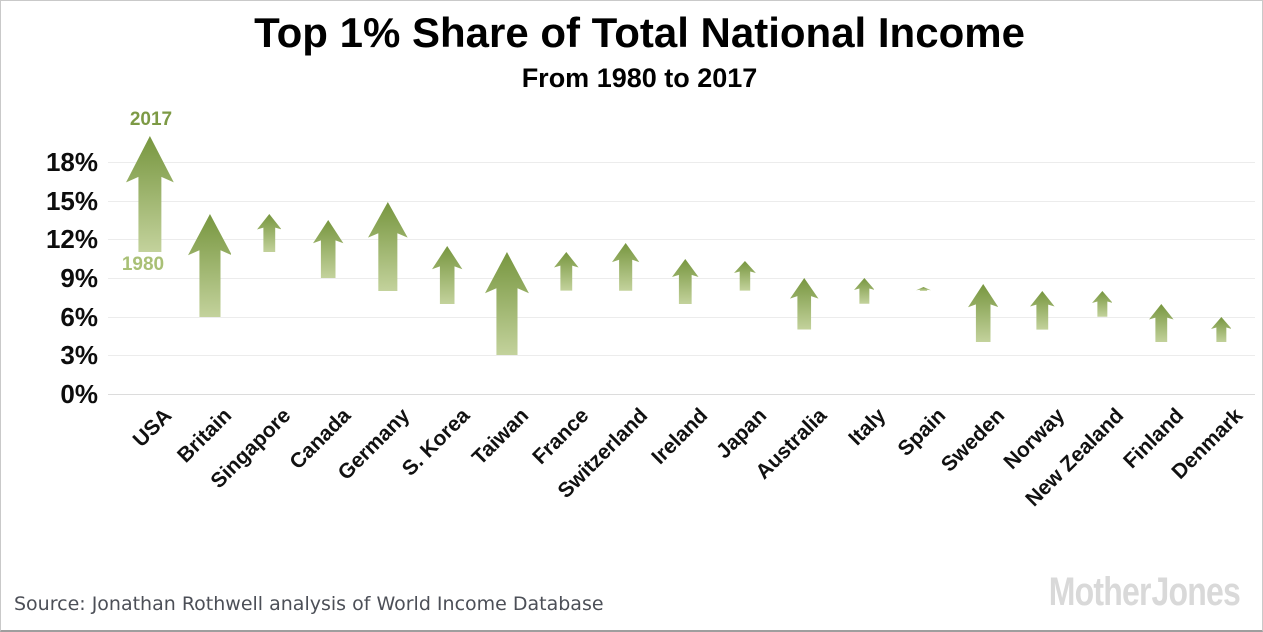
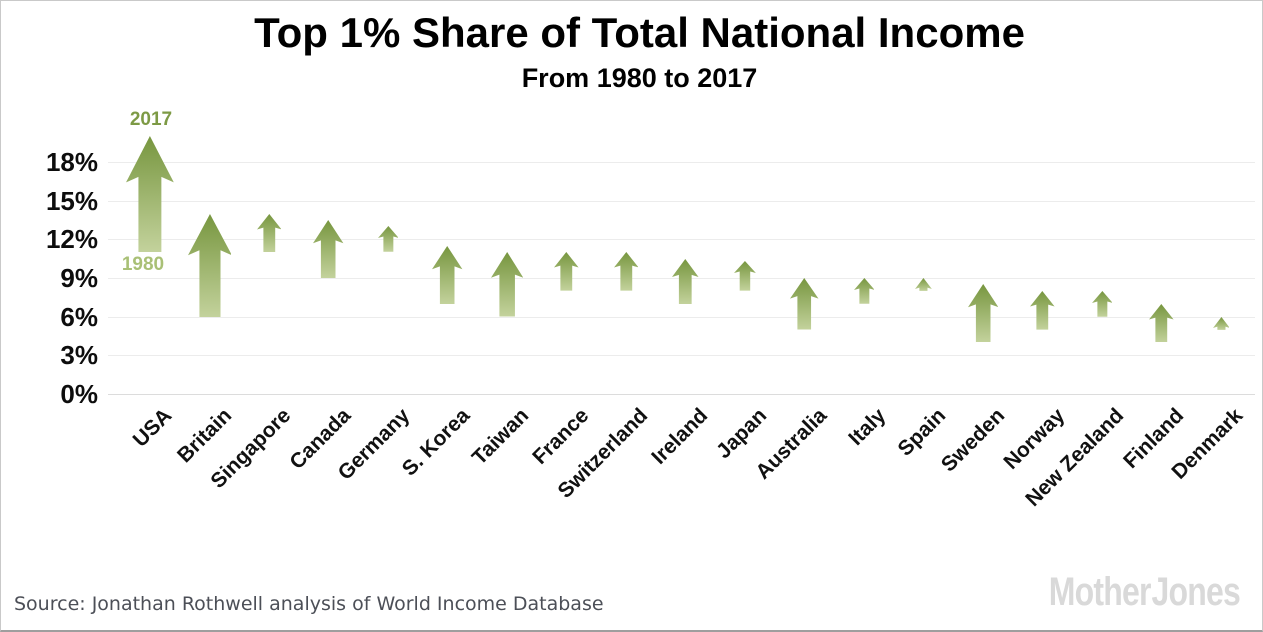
1980/Germany: 8% -> 11%
2017/Germany: 14.9% -> 13.0%
1980/Taiwan: 3% -> 6%
2017/Switzerland: 11.7% -> 11.0%
2017/Spain: 8.3% -> 9.0%
1980/Denmark: 4% -> 5%
